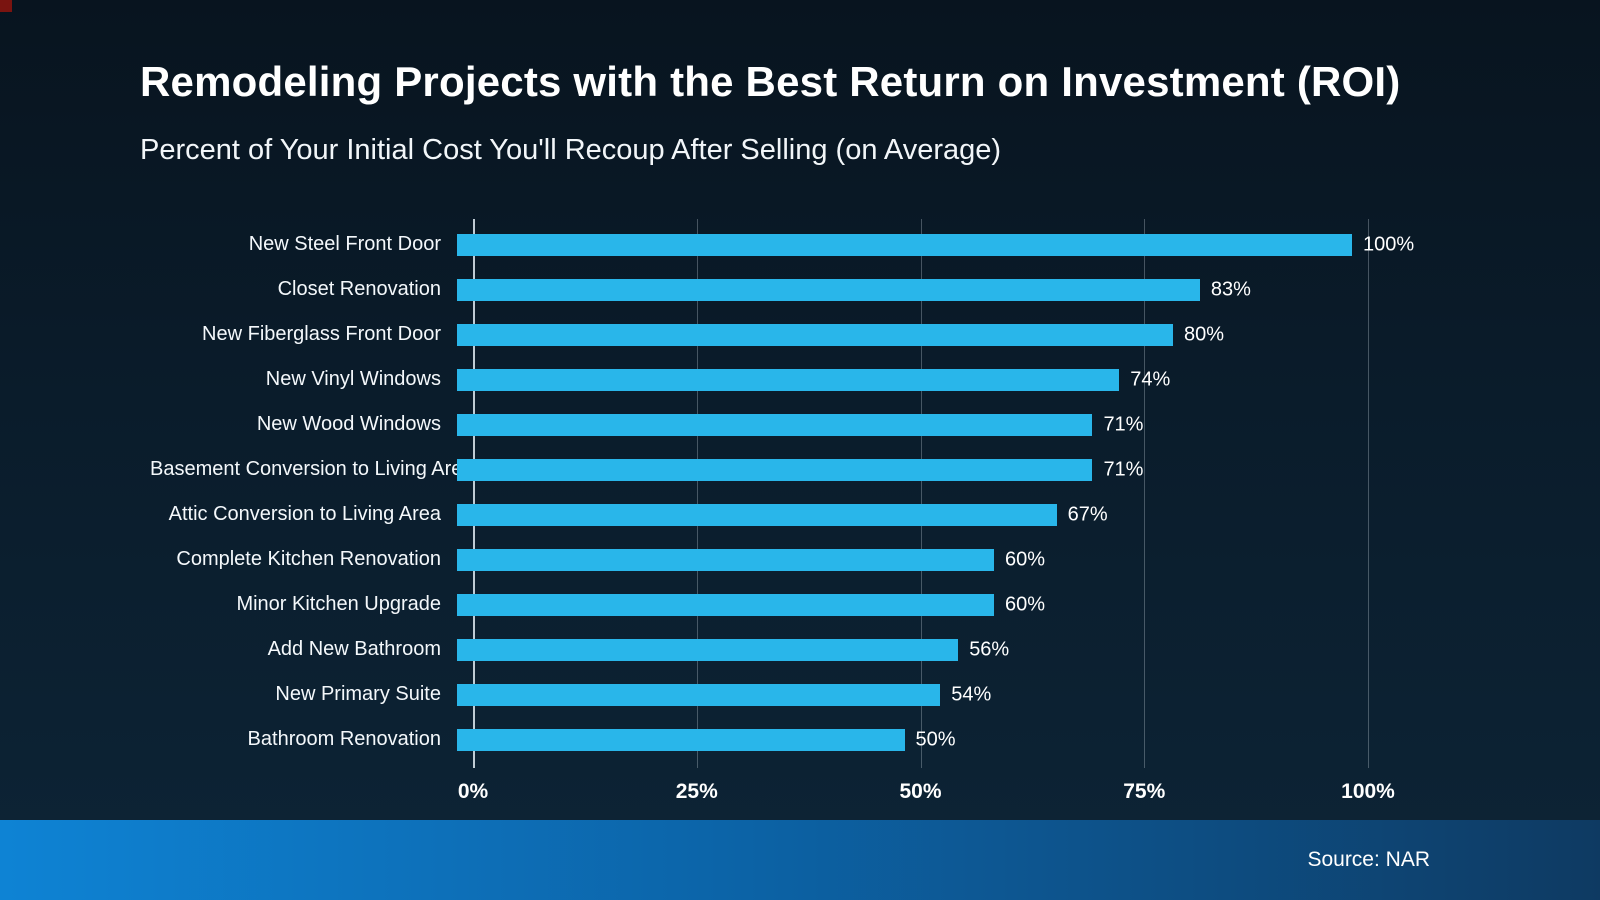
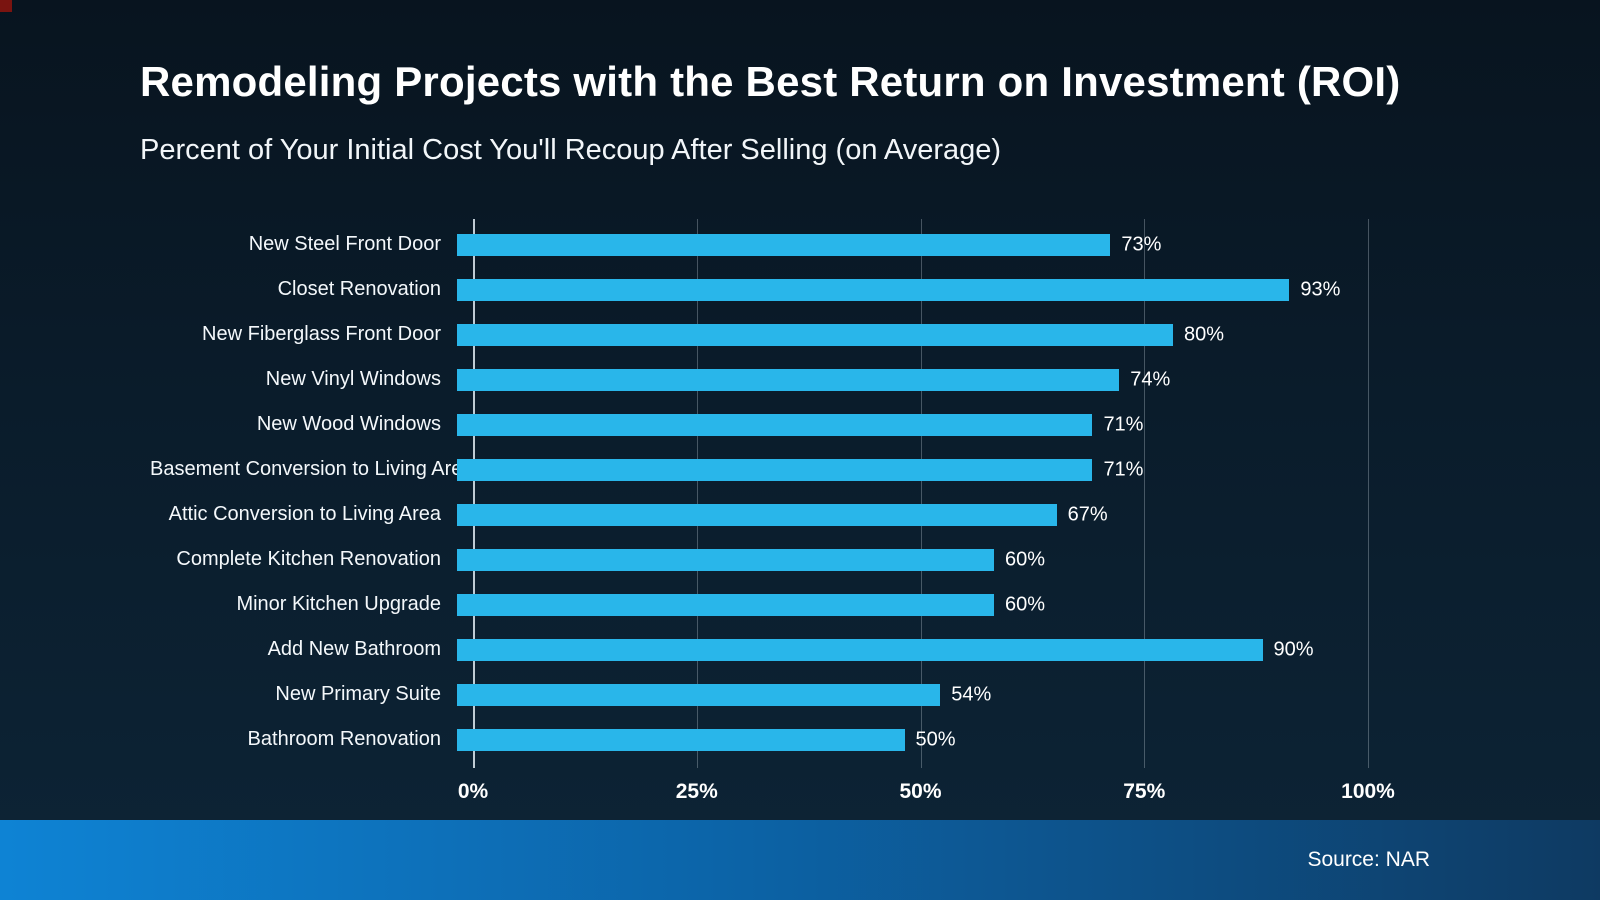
New Steel Front Door: 100% -> 73%
Closet Renovation: 83% -> 93%
Add New Bathroom: 56% -> 90%
